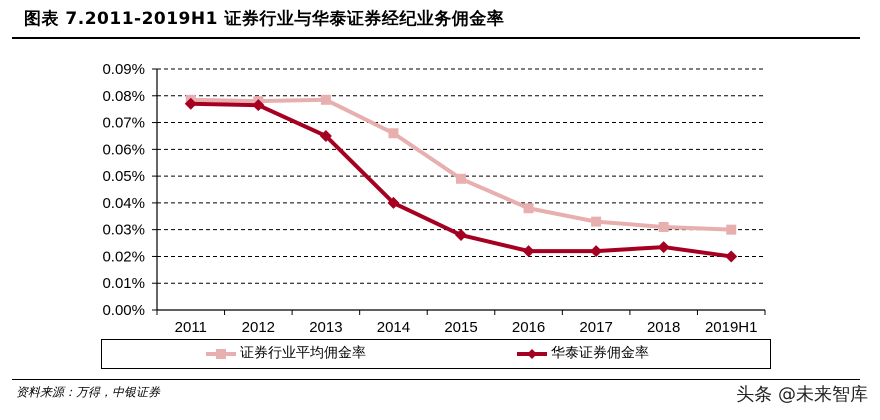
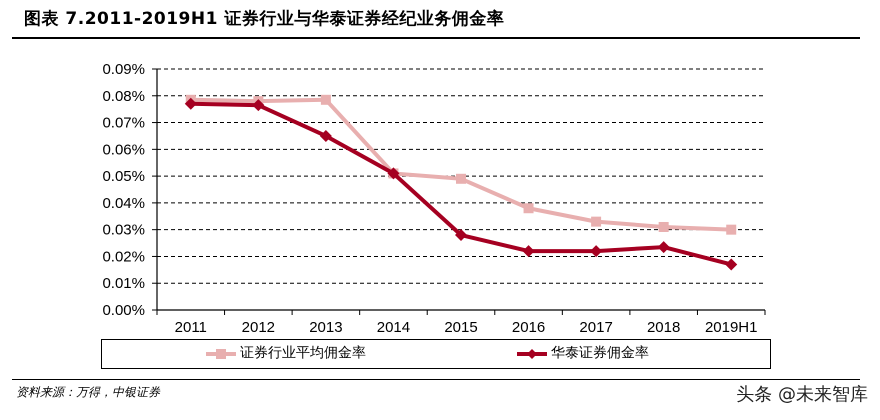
证券行业平均佣金率/2014: 0.066% -> 0.051%
华泰证券佣金率/2014: 0.040% -> 0.051%
华泰证券佣金率/2019H1: 0.020% -> 0.017%
